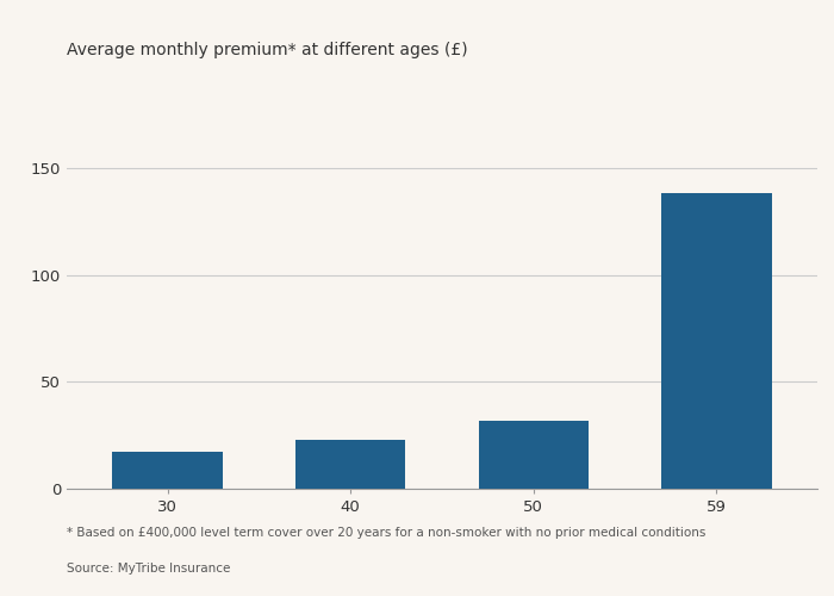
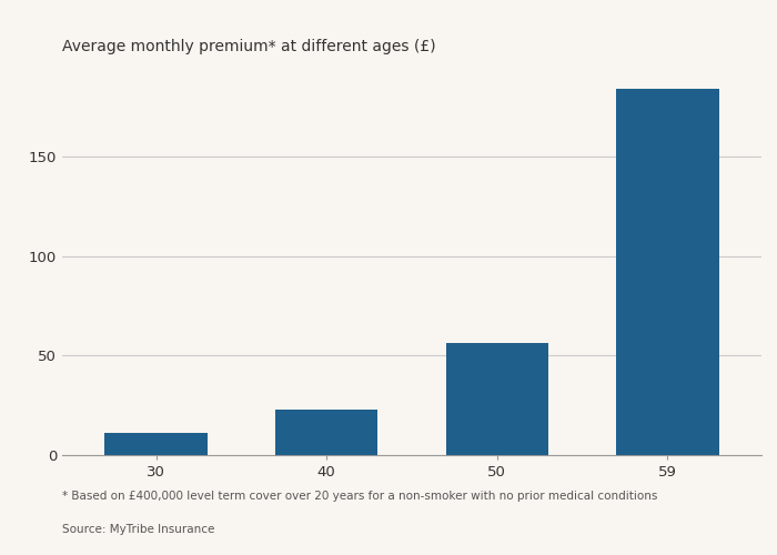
30: 17 -> 11
50: 32 -> 56
59: 138 -> 184
